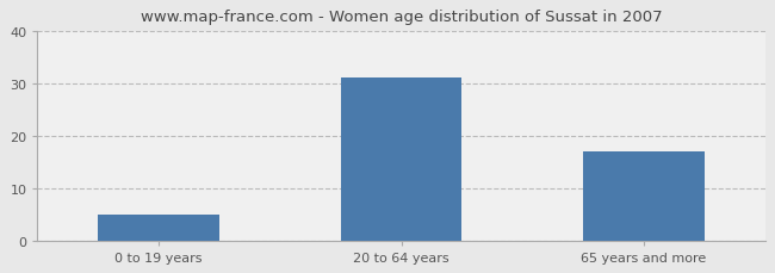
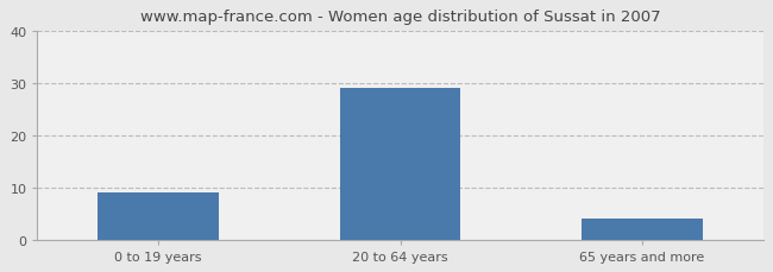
0 to 19 years: 5 -> 9
20 to 64 years: 31 -> 29
65 years and more: 17 -> 4
